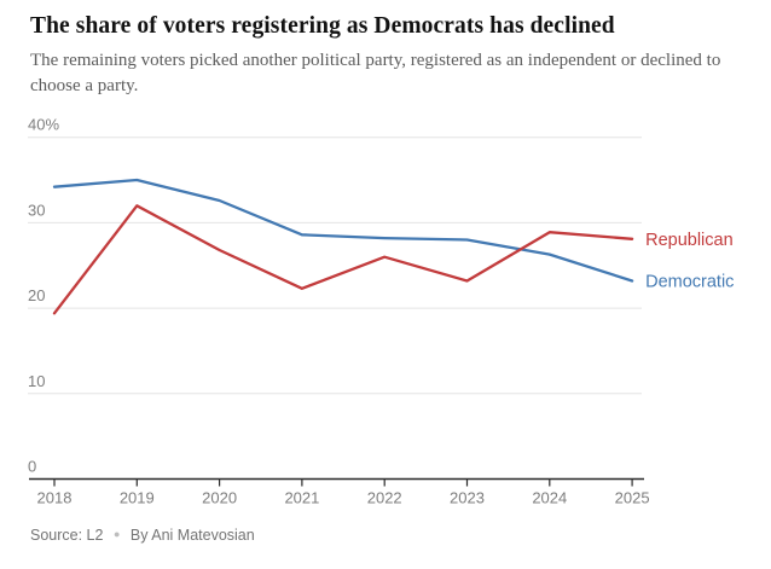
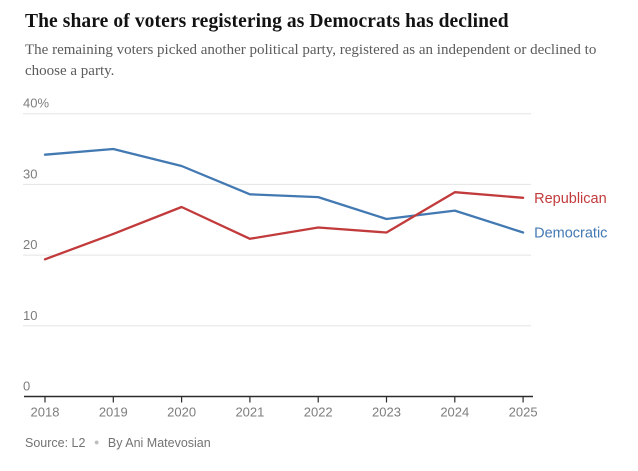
Republican/2019: 32% -> 23%
Republican/2022: 26% -> 24%
Democratic/2023: 28% -> 25%
